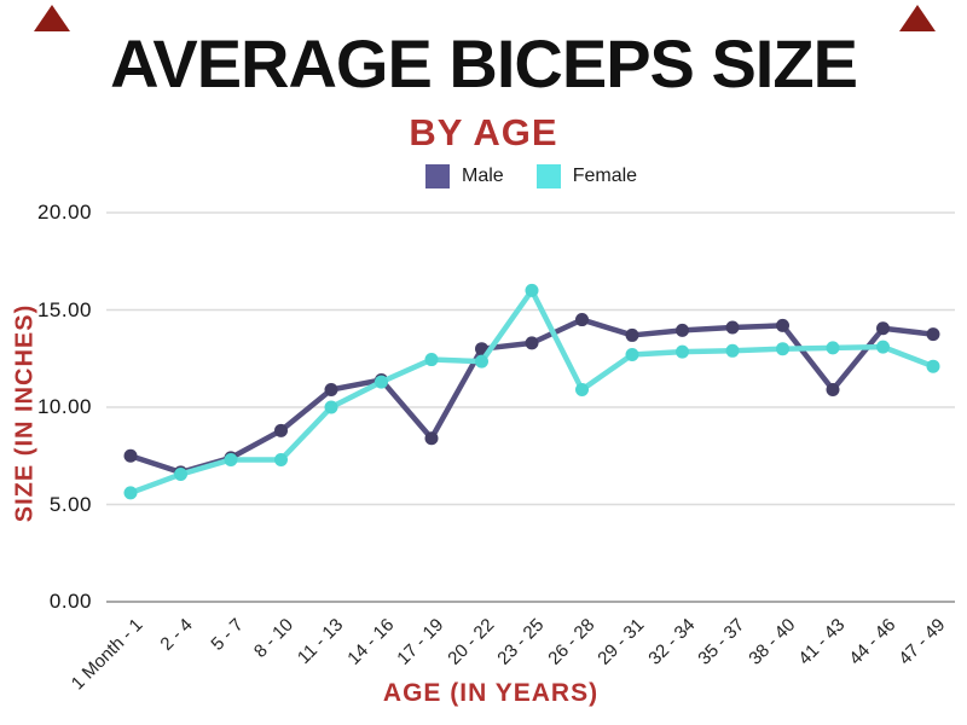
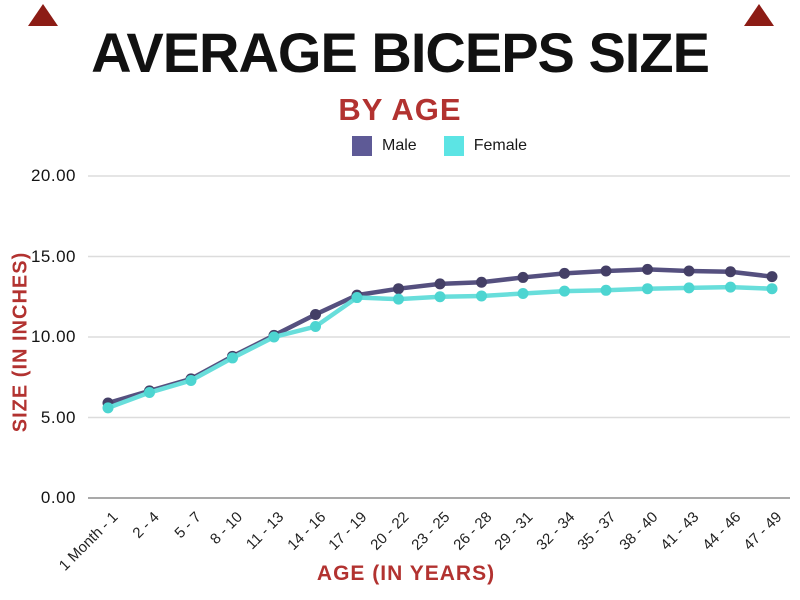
Male/1 Month - 1: 7.5 -> 5.9
Female/8 - 10: 7.3 -> 8.7
Male/11 - 13: 10.9 -> 10.1
Female/14 - 16: 11.3 -> 10.7
Male/17 - 19: 8.4 -> 12.6
Female/23 - 25: 16.0 -> 12.5
Male/26 - 28: 14.5 -> 13.4
Female/26 - 28: 10.9 -> 12.6
Male/41 - 43: 10.9 -> 14.1
Female/47 - 49: 12.1 -> 13.0
